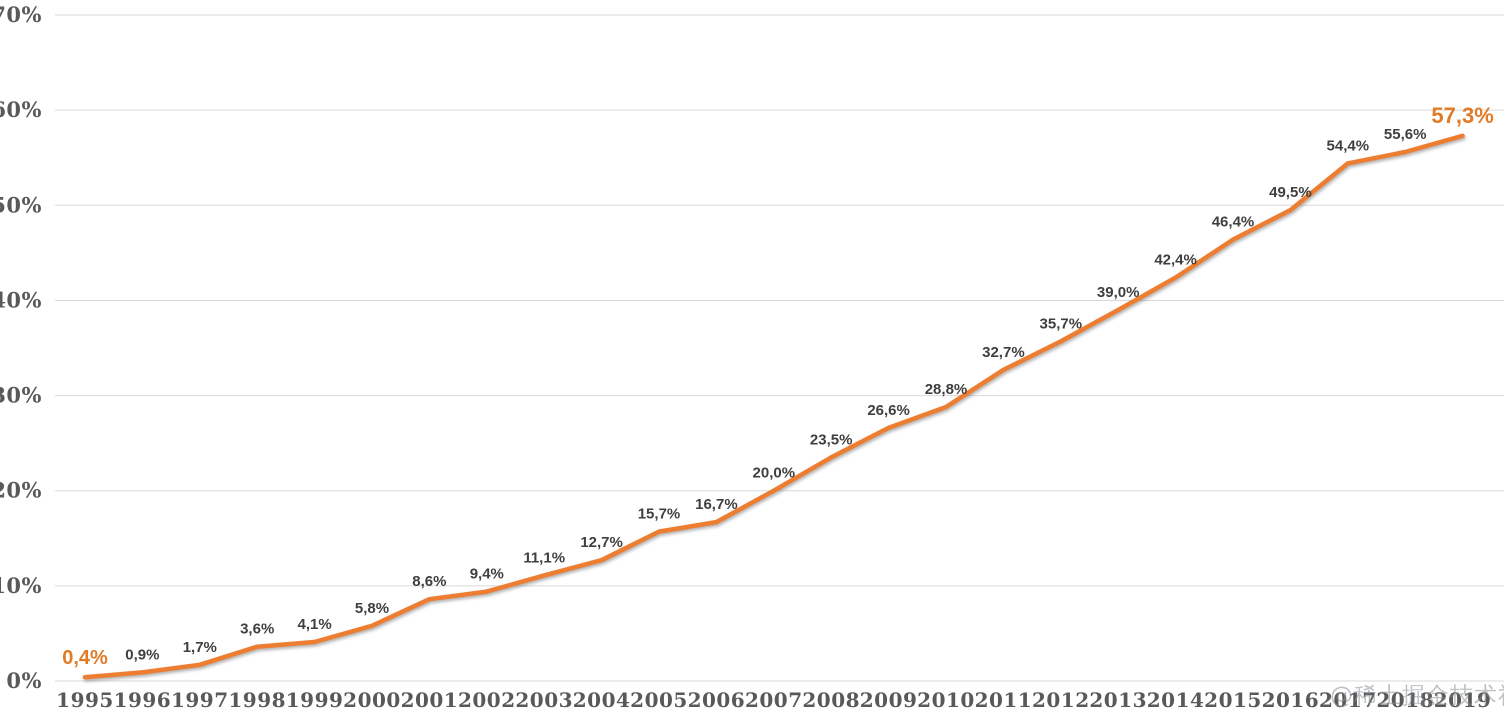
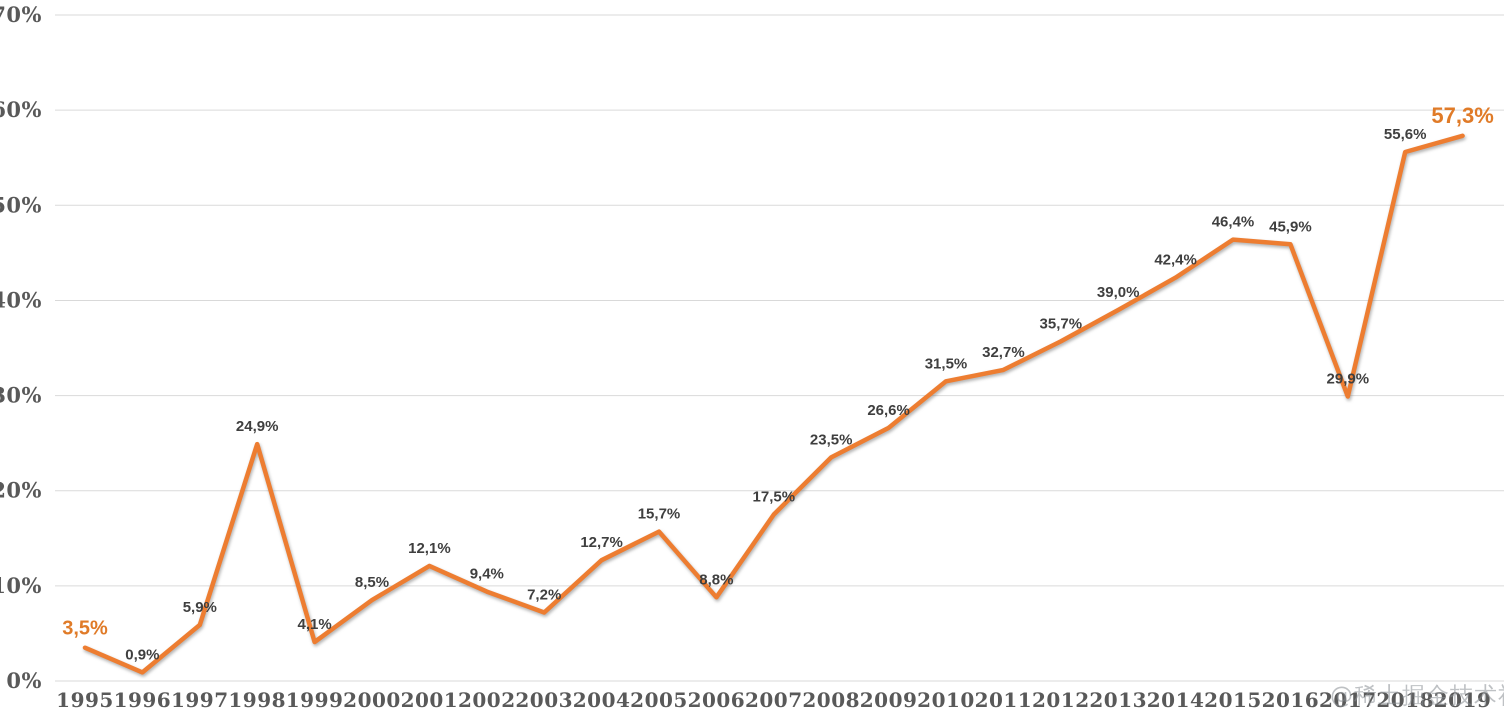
1995: 0,4% -> 3,5%
1997: 1,7% -> 5,9%
1998: 3,6% -> 24,9%
2000: 5,8% -> 8,5%
2001: 8,6% -> 12,1%
2003: 11,1% -> 7,2%
2006: 16,7% -> 8,8%
2007: 20,0% -> 17,5%
2010: 28,8% -> 31,5%
2016: 49,5% -> 45,9%
2017: 54,4% -> 29,9%
